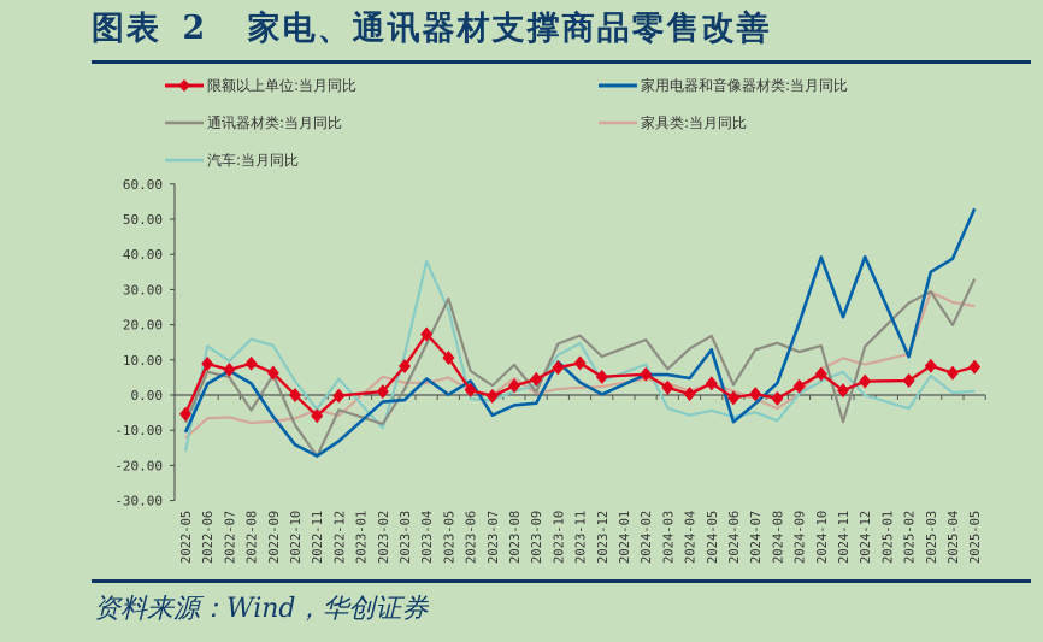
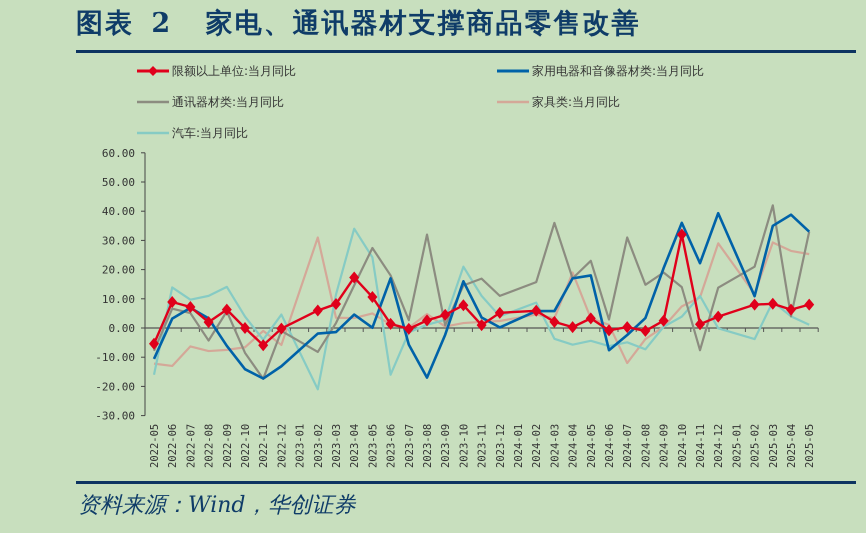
家具类:当月同比/2022-06: -7 -> -13
限额以上单位:当月同比/2022-08: 9 -> 2
汽车:当月同比/2022-08: 16 -> 11
家具类:当月同比/2022-11: -4 -> -1
通讯器材类:当月同比/2022-12: -4 -> -1
限额以上单位:当月同比/2023-02: 1 -> 6
家具类:当月同比/2023-02: 5 -> 31
汽车:当月同比/2023-02: -9 -> -21
汽车:当月同比/2023-04: 38 -> 34
家用电器和音像器材类:当月同比/2023-06: 4 -> 17
通讯器材类:当月同比/2023-06: 7 -> 18
汽车:当月同比/2023-06: -1 -> -16
家用电器和音像器材类:当月同比/2023-08: -3 -> -17
通讯器材类:当月同比/2023-08: 9 -> 32
家用电器和音像器材类:当月同比/2023-10: 9 -> 16
汽车:当月同比/2023-10: 11 -> 21
限额以上单位:当月同比/2023-11: 9 -> 1
汽车:当月同比/2023-11: 15 -> 11
通讯器材类:当月同比/2024-03: 7 -> 36
家用电器和音像器材类:当月同比/2024-04: 5 -> 17
通讯器材类:当月同比/2024-04: 13 -> 17
家具类:当月同比/2024-04: 1 -> 19
家用电器和音像器材类:当月同比/2024-05: 13 -> 18
通讯器材类:当月同比/2024-05: 17 -> 23
通讯器材类:当月同比/2024-07: 13 -> 31
家具类:当月同比/2024-07: -1 -> -12
通讯器材类:当月同比/2024-09: 12 -> 19
限额以上单位:当月同比/2024-10: 6 -> 32
家用电器和音像器材类:当月同比/2024-10: 39 -> 36
汽车:当月同比/2024-11: 7 -> 11
家具类:当月同比/2024-12: 9 -> 29
限额以上单位:当月同比/2025-02: 4 -> 8
通讯器材类:当月同比/2025-02: 26 -> 21
通讯器材类:当月同比/2025-03: 29 -> 42
汽车:当月同比/2025-03: 6 -> 9
通讯器材类:当月同比/2025-04: 20 -> 4
汽车:当月同比/2025-04: 1 -> 4
家用电器和音像器材类:当月同比/2025-05: 53 -> 33
